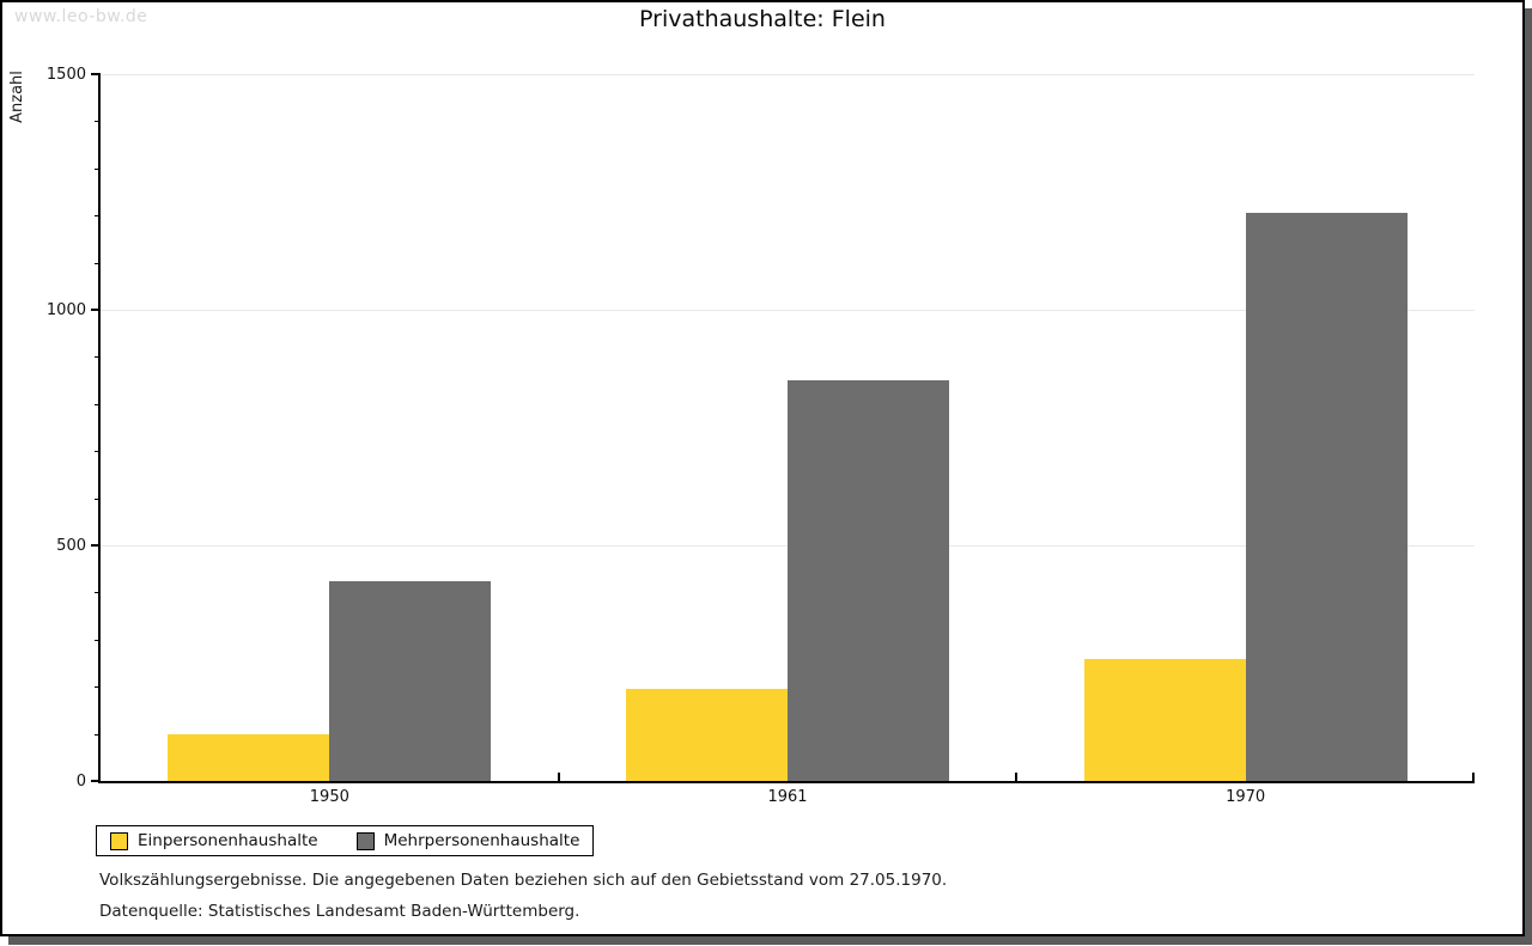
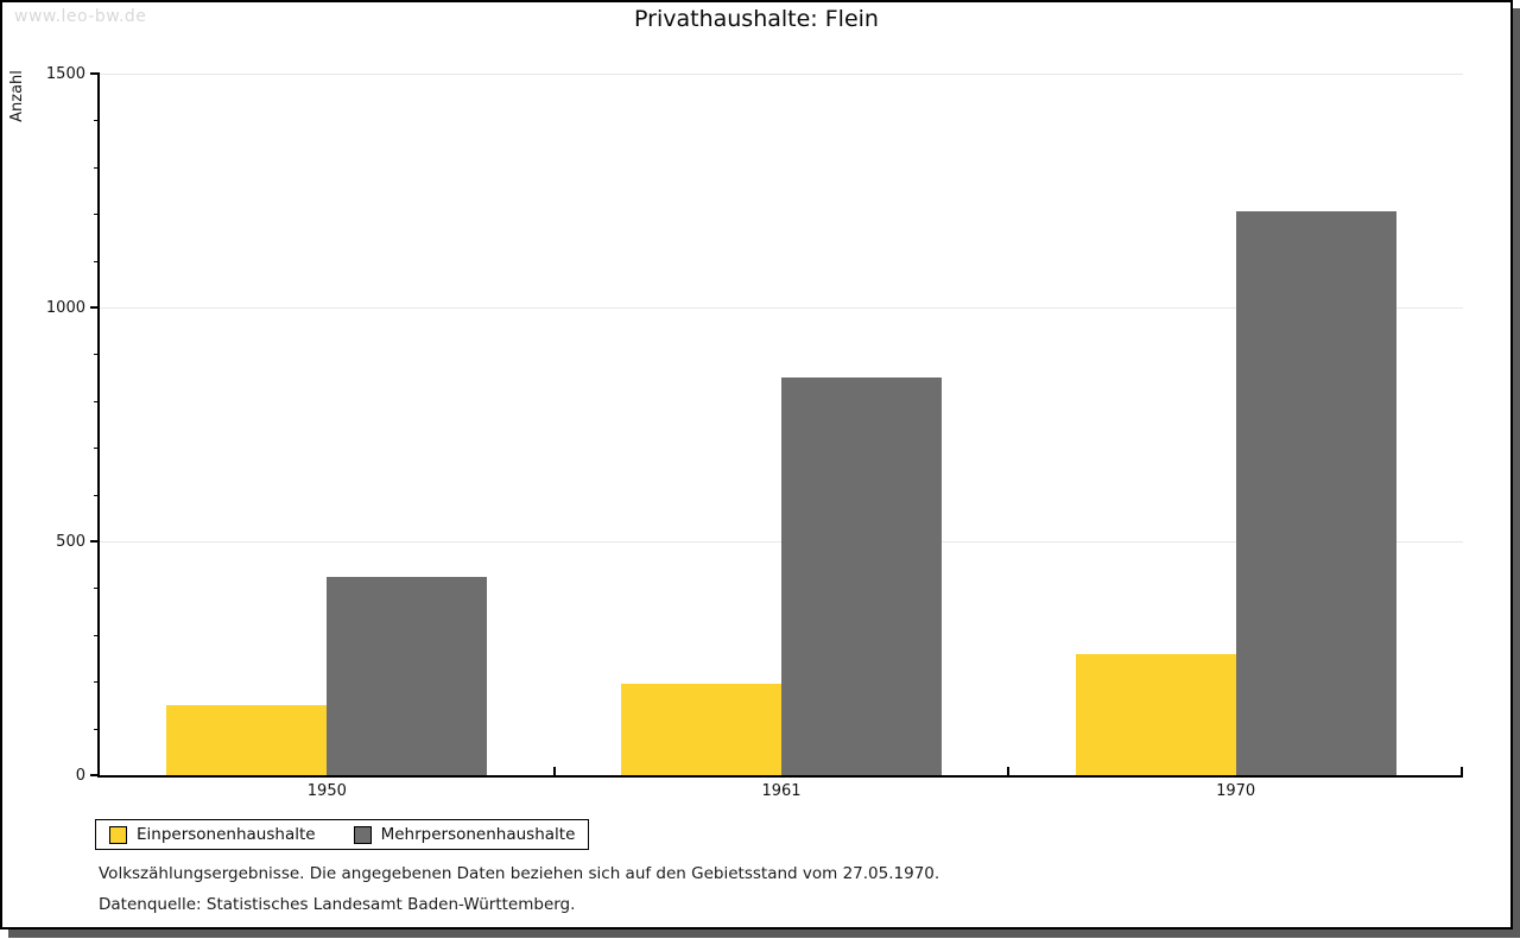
Einpersonenhaushalte/1950: 100 -> 150
